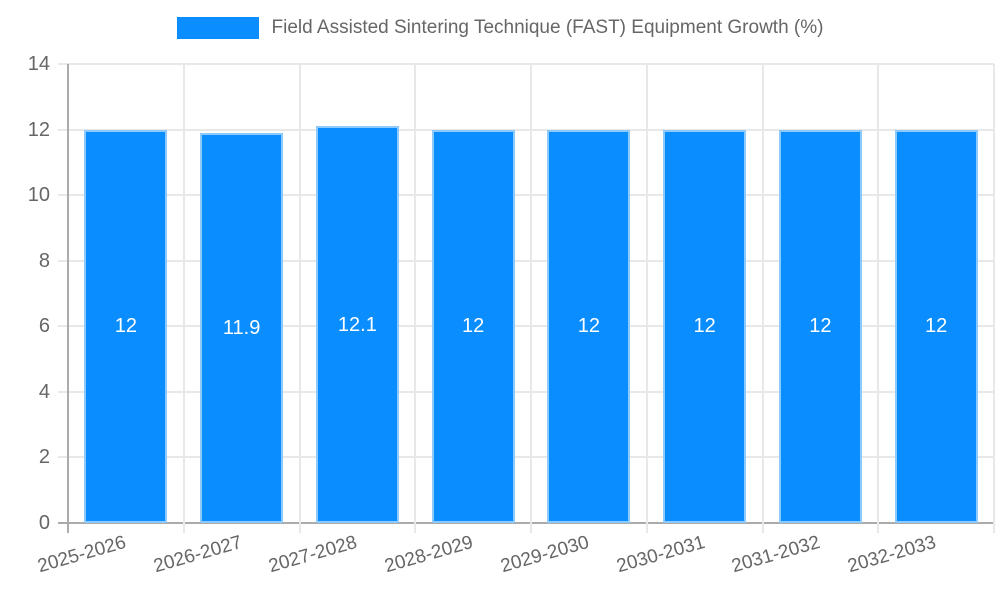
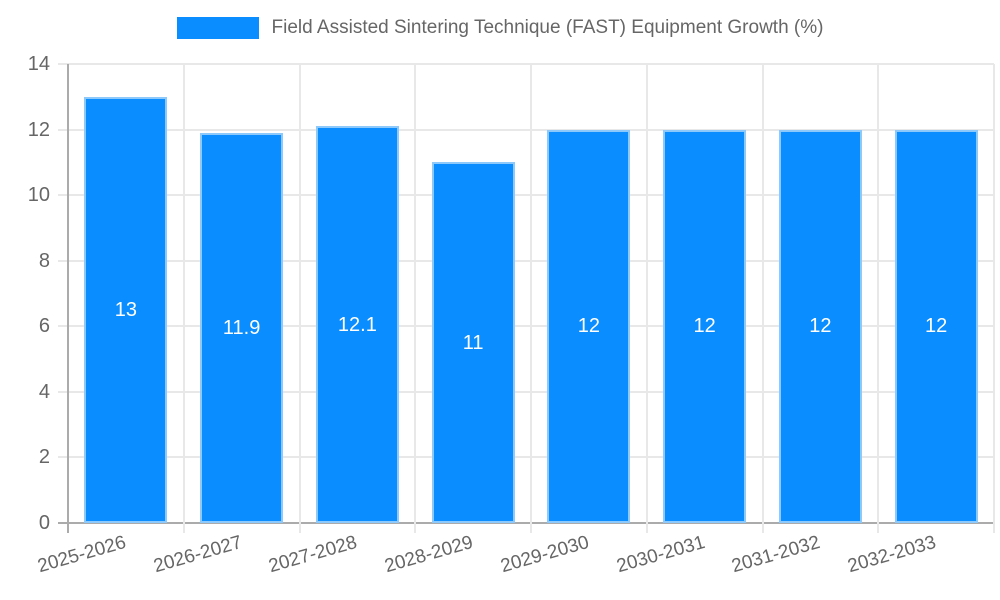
2025-2026: 12 -> 13
2028-2029: 12 -> 11
